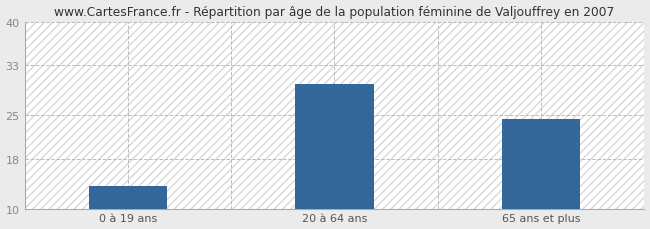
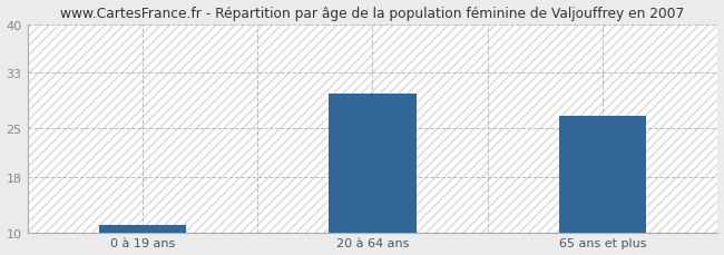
0 à 19 ans: 13.6 -> 11.0
65 ans et plus: 24.4 -> 26.7
